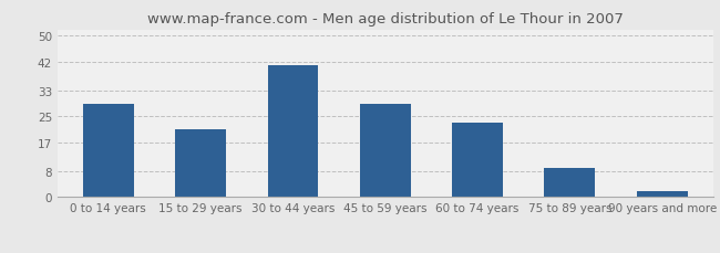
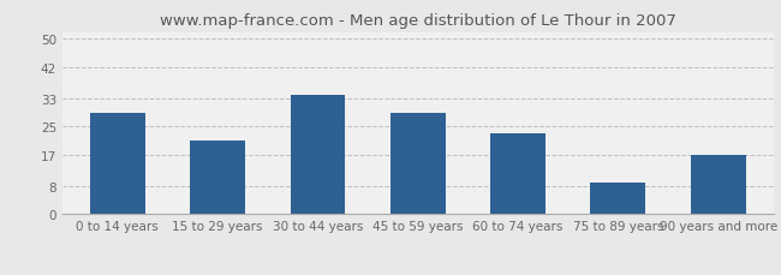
30 to 44 years: 41 -> 34
90 years and more: 2 -> 17
